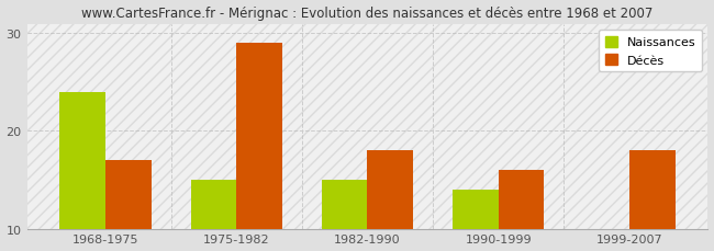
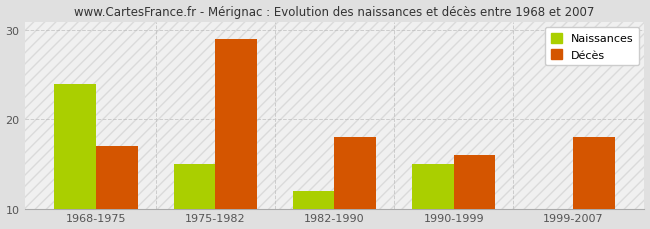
Naissances/1982-1990: 15.0 -> 12.0
Naissances/1990-1999: 14.0 -> 15.0
